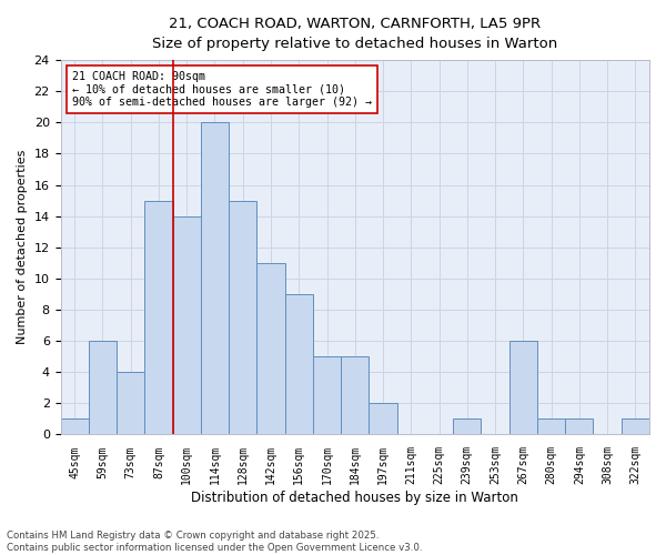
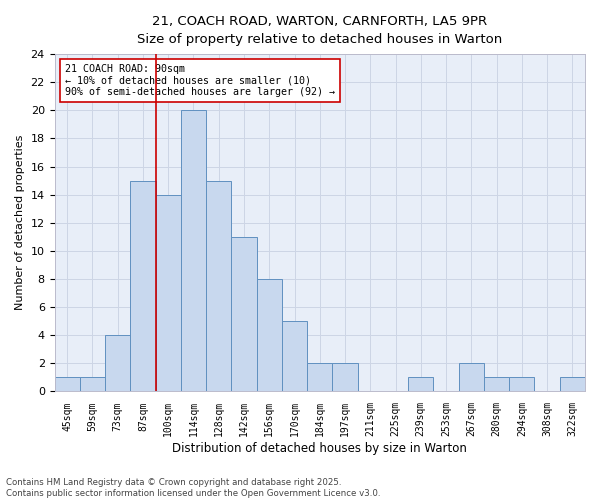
59sqm: 6 -> 1
156sqm: 9 -> 8
184sqm: 5 -> 2
267sqm: 6 -> 2
